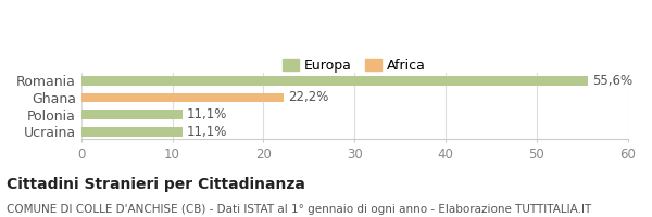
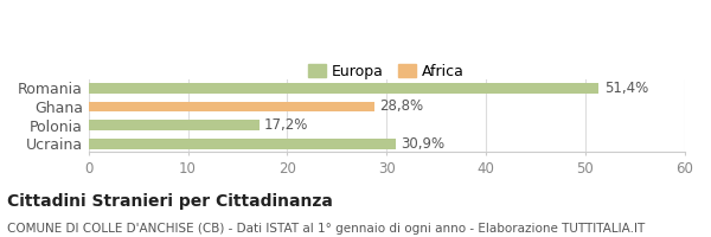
Romania: 55,6% -> 51,4%
Ghana: 22,2% -> 28,8%
Polonia: 11,1% -> 17,2%
Ucraina: 11,1% -> 30,9%
